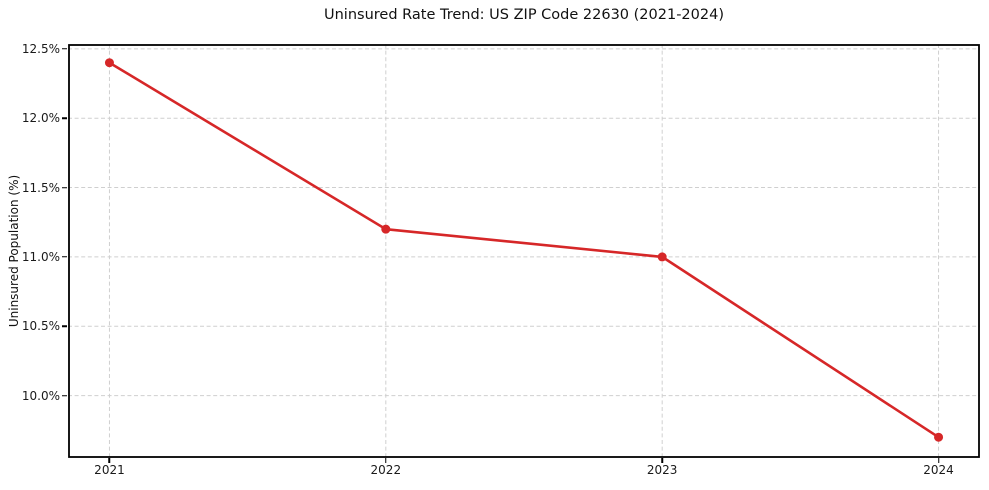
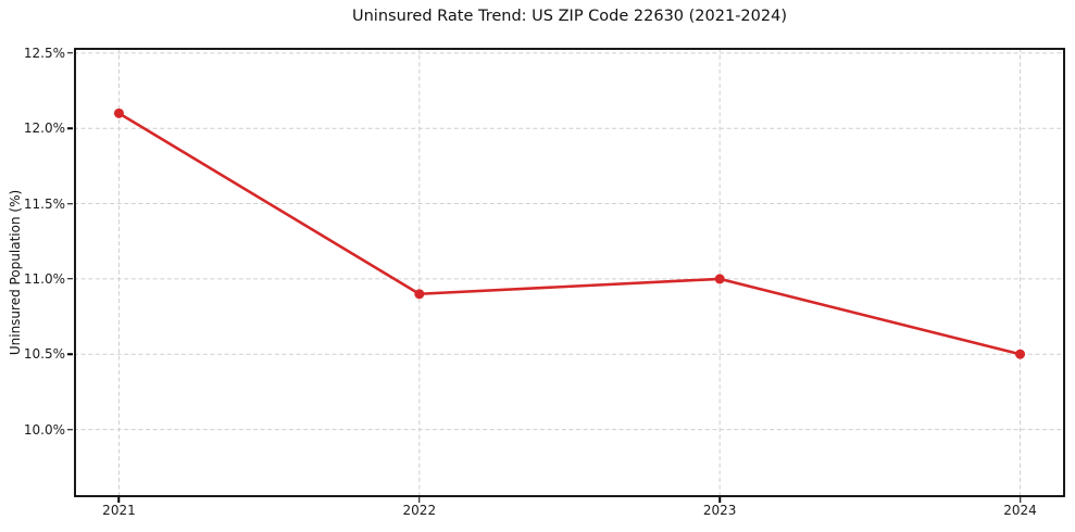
2021: 12.4% -> 12.1%
2022: 11.2% -> 10.9%
2024: 9.7% -> 10.5%
